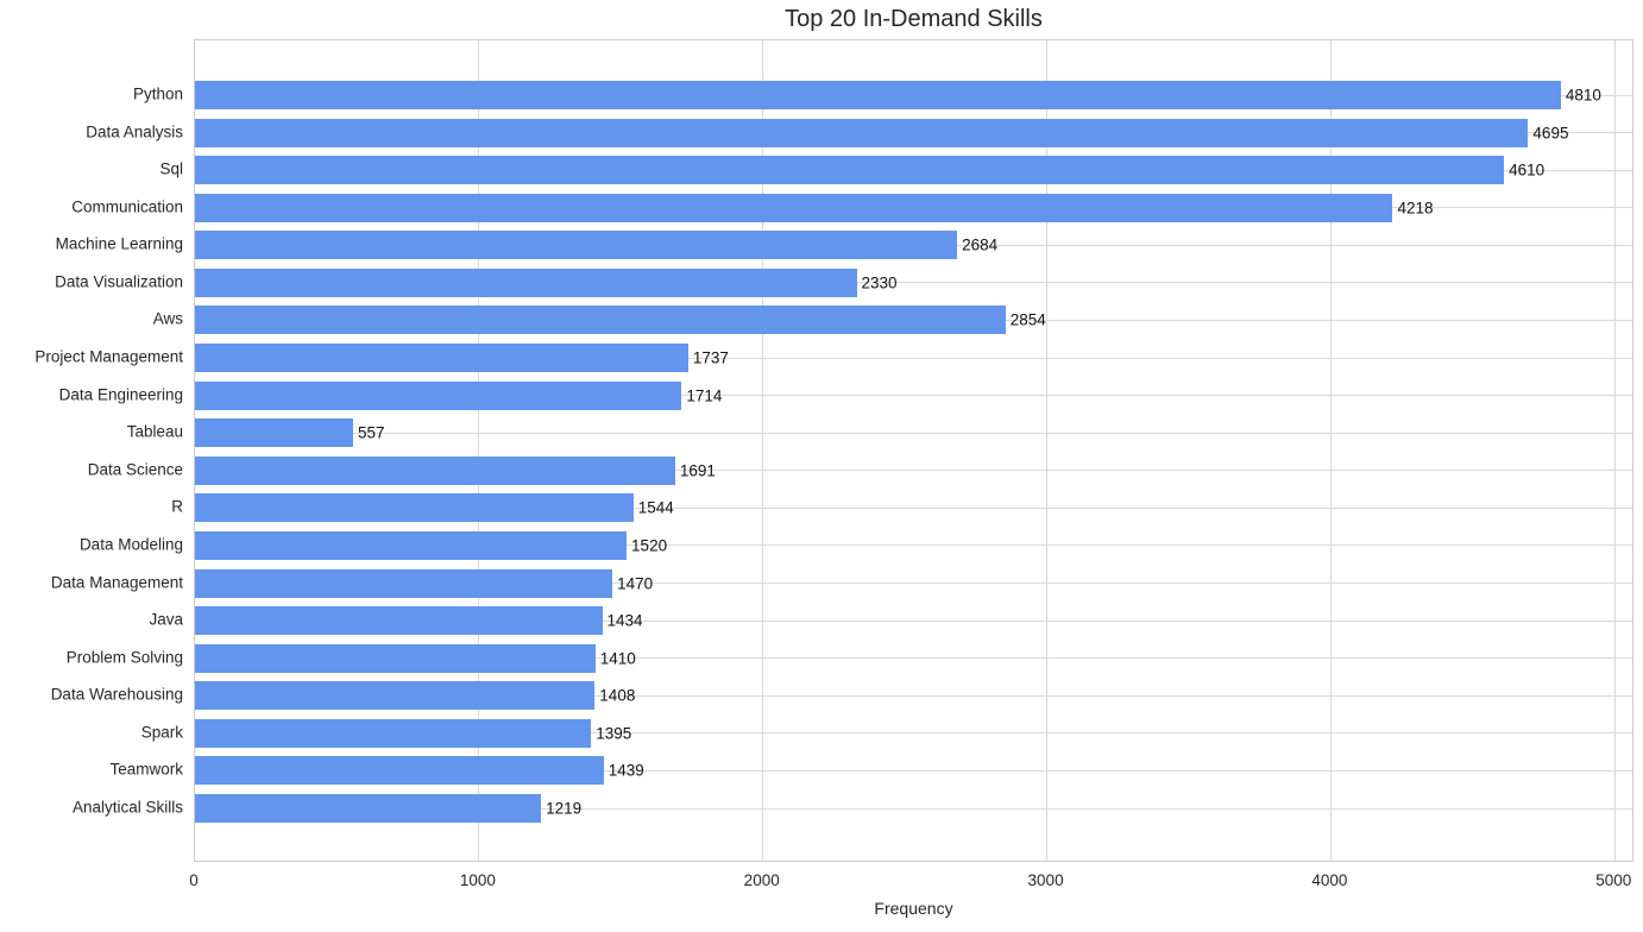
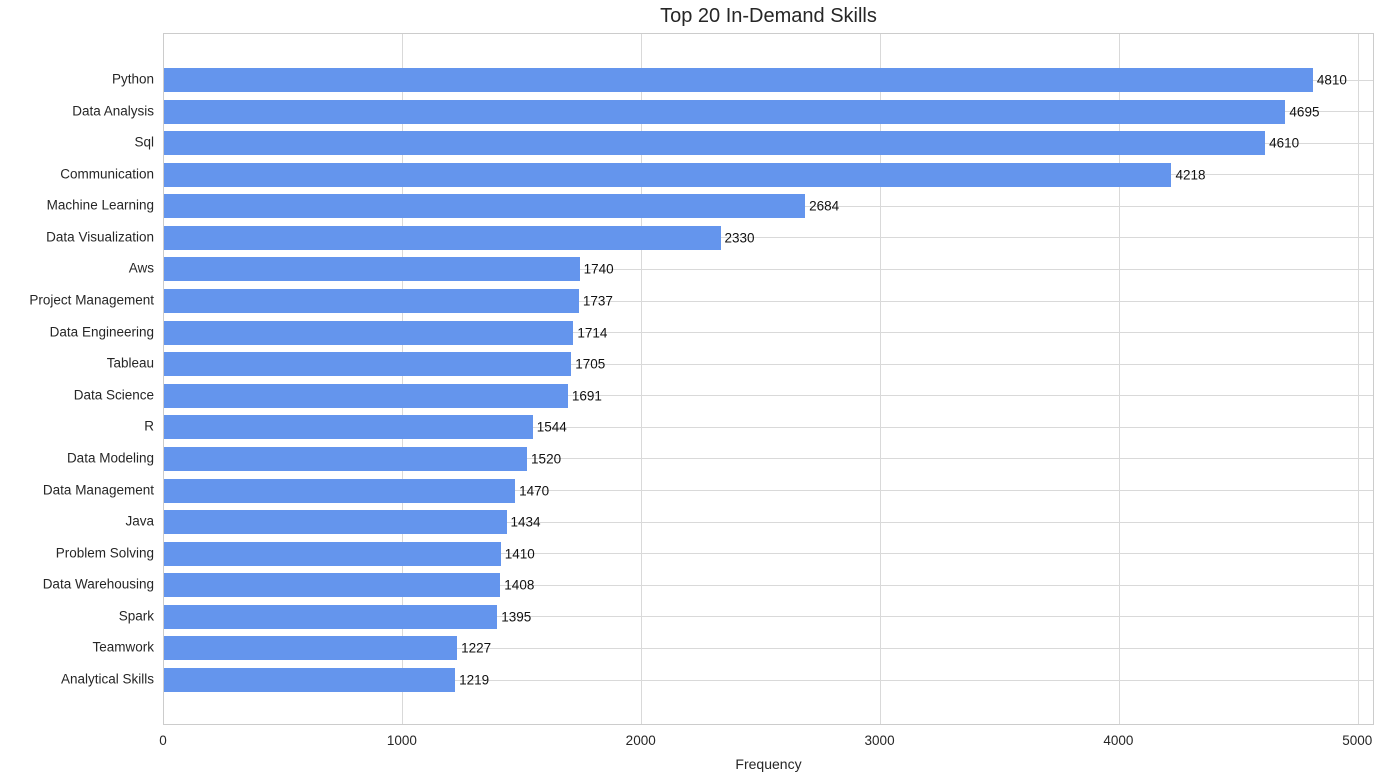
Aws: 2854 -> 1740
Tableau: 557 -> 1705
Teamwork: 1439 -> 1227
